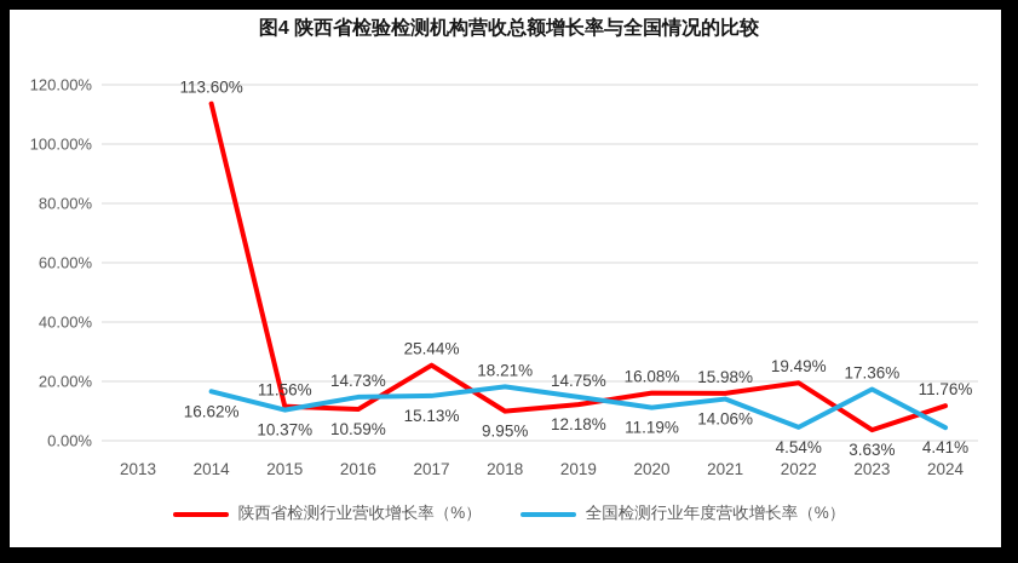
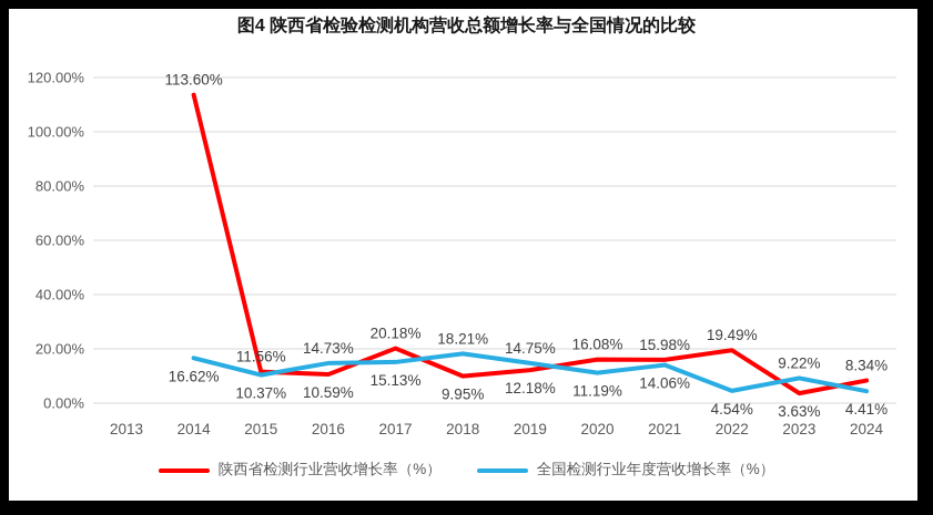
陕西省检测行业营收增长率（%）/2017: 25.44% -> 20.18%
全国检测行业年度营收增长率（%）/2023: 17.36% -> 9.22%
陕西省检测行业营收增长率（%）/2024: 11.76% -> 8.34%
